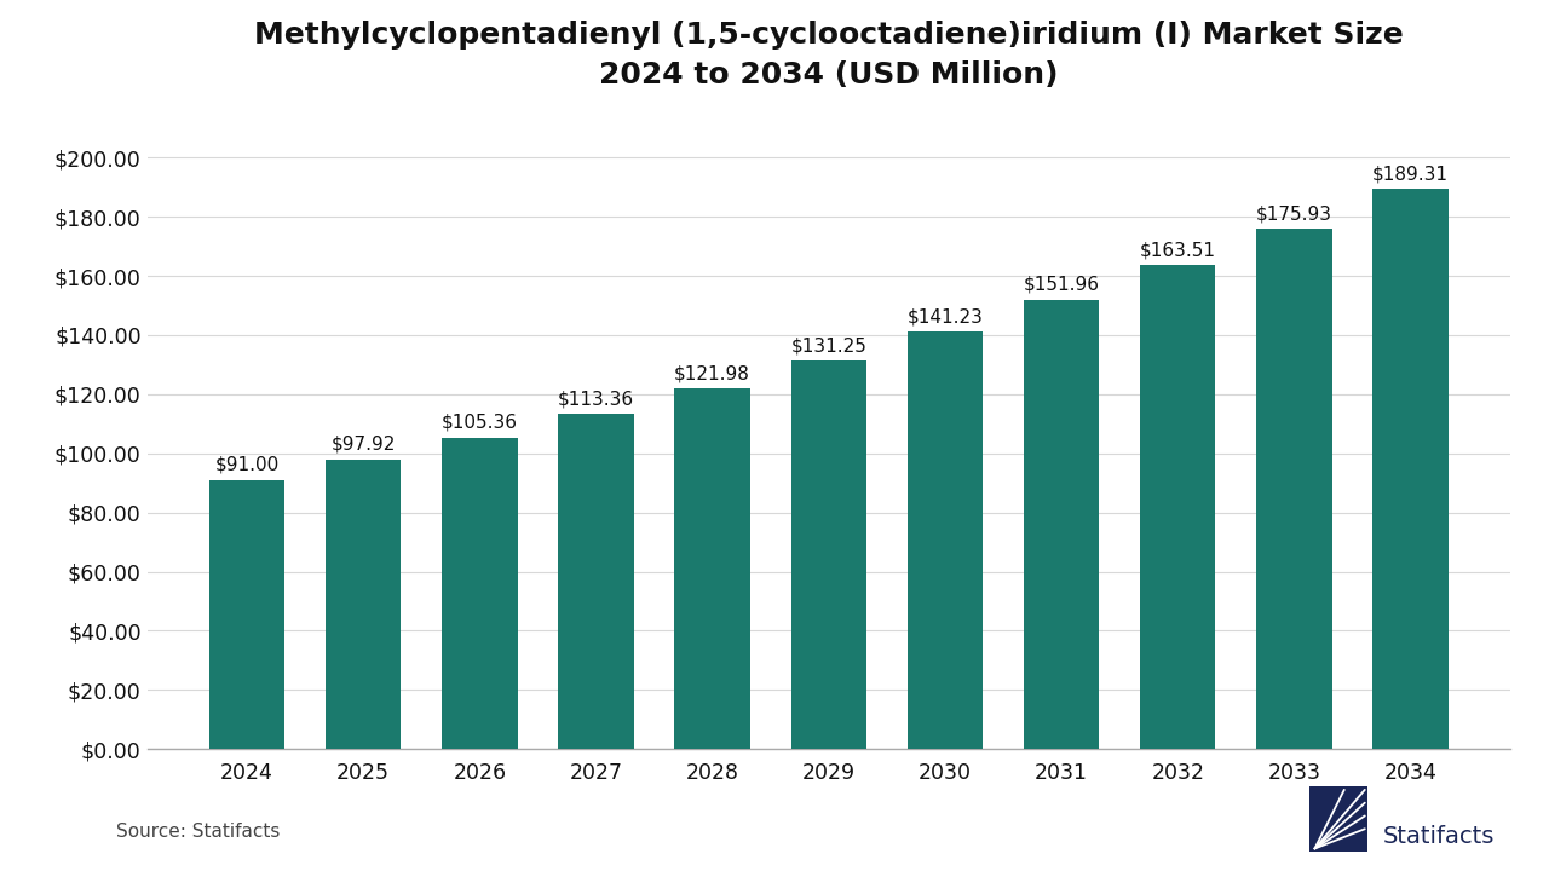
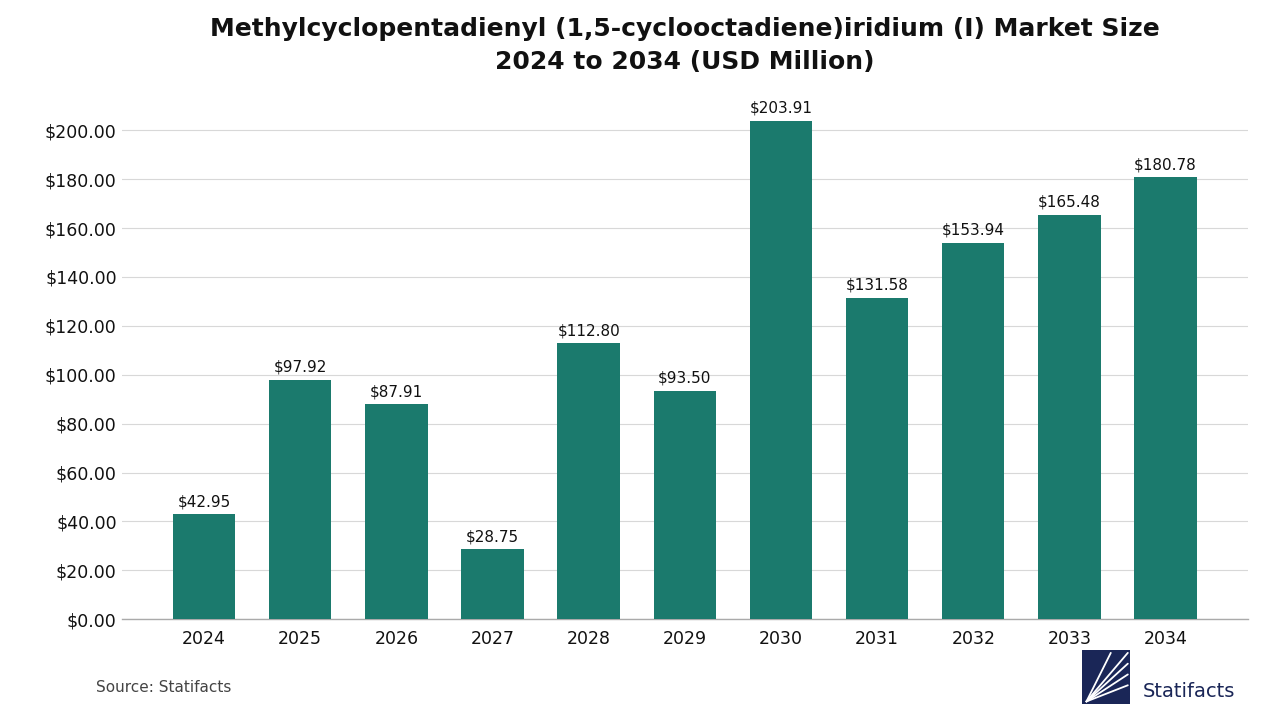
2024: $91.00 -> $42.95
2026: $105.36 -> $87.91
2027: $113.36 -> $28.75
2028: $121.98 -> $112.80
2029: $131.25 -> $93.50
2030: $141.23 -> $203.91
2031: $151.96 -> $131.58
2032: $163.51 -> $153.94
2033: $175.93 -> $165.48
2034: $189.31 -> $180.78
